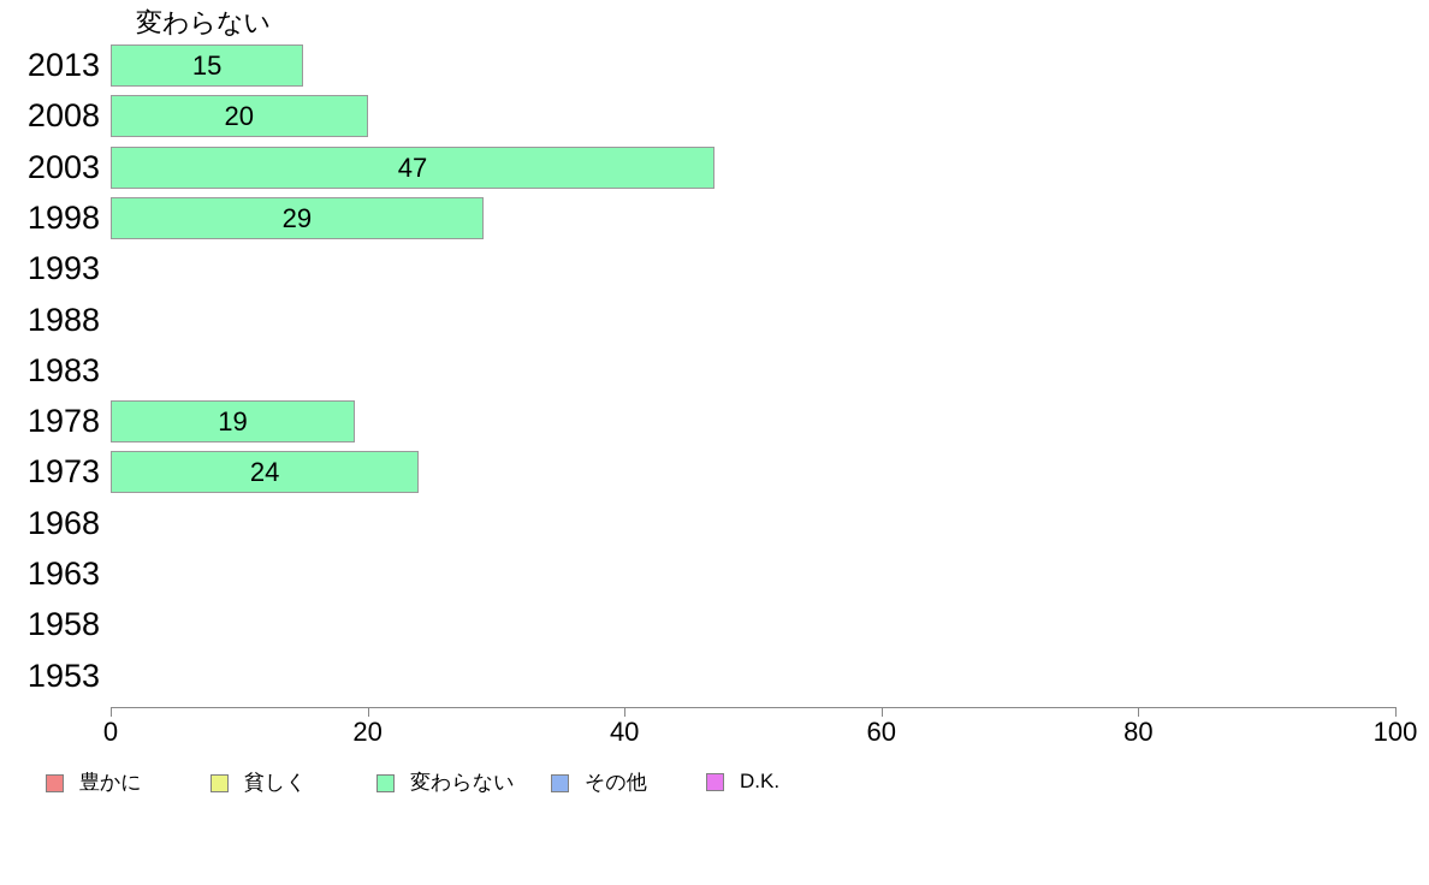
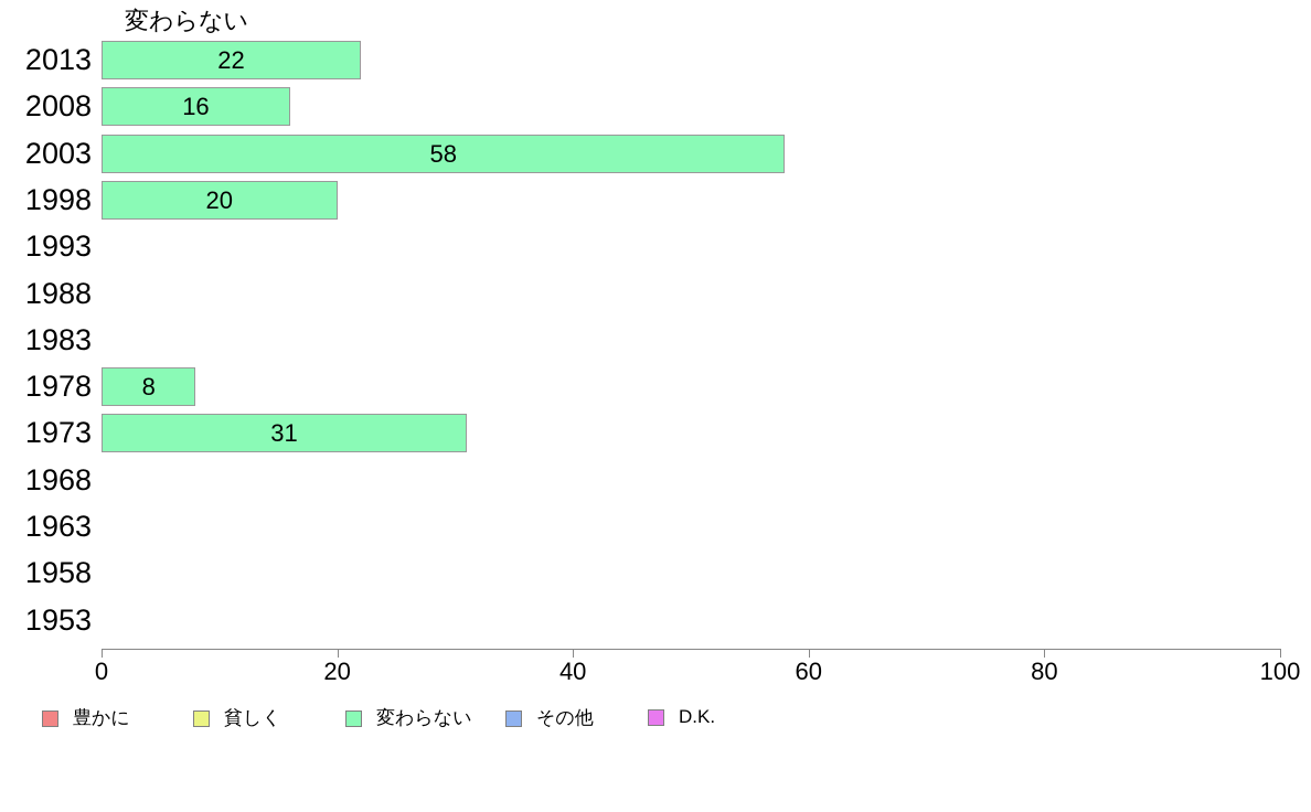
2013: 15 -> 22
2008: 20 -> 16
2003: 47 -> 58
1998: 29 -> 20
1978: 19 -> 8
1973: 24 -> 31
